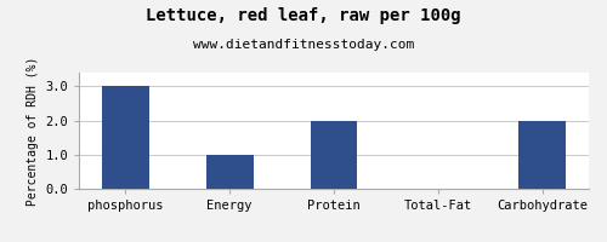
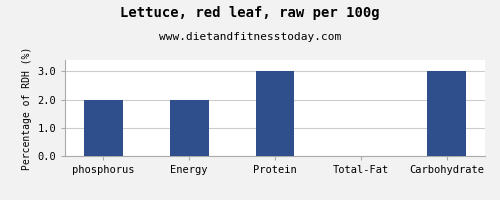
phosphorus: 3 -> 2
Energy: 1 -> 2
Protein: 2 -> 3
Carbohydrate: 2 -> 3
